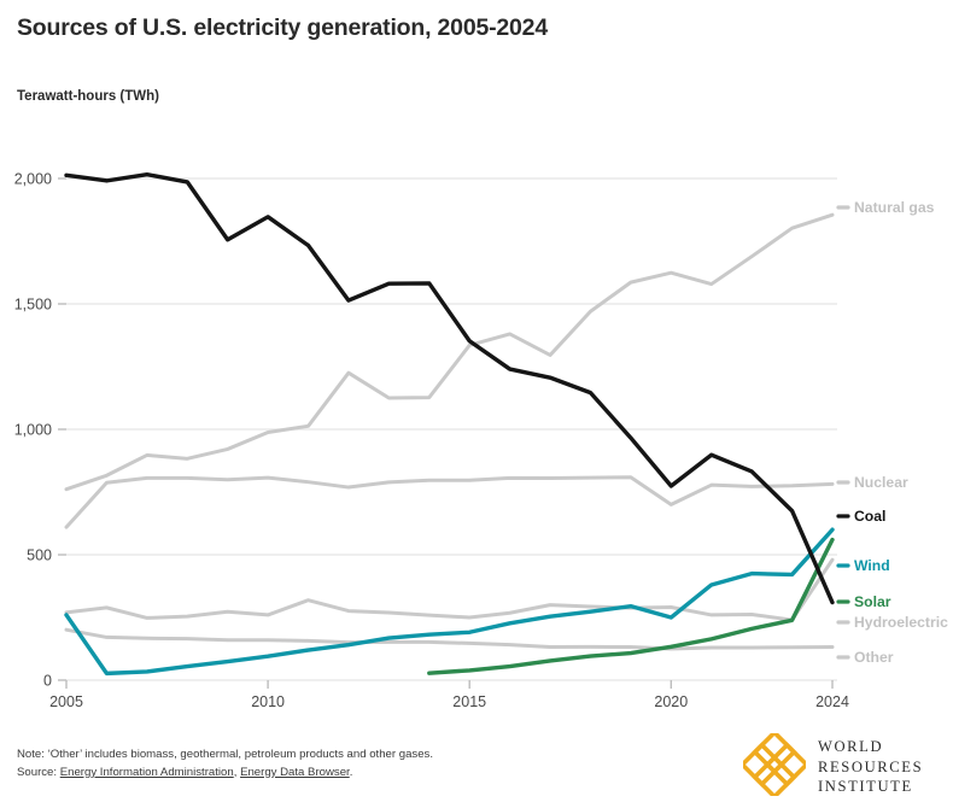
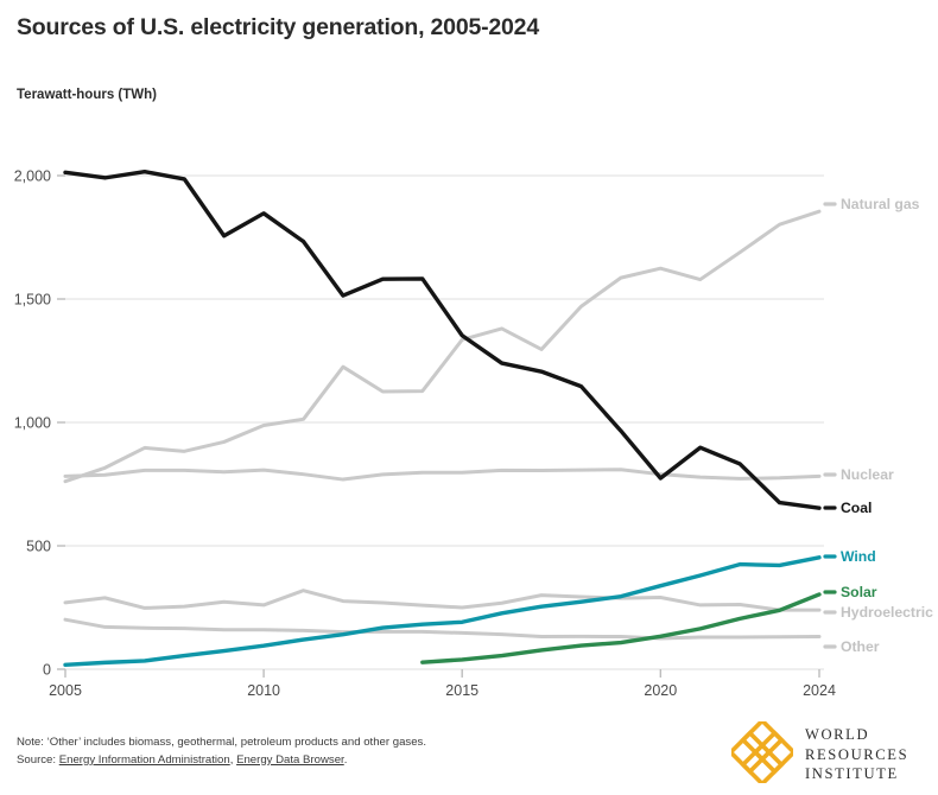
Nuclear/2005: 610 -> 780
Wind/2005: 260 -> 20
Nuclear/2020: 700 -> 790
Wind/2020: 250 -> 340
Coal/2024: 310 -> 650
Wind/2024: 600 -> 450
Solar/2024: 560 -> 300
Hydroelectric/2024: 480 -> 240
